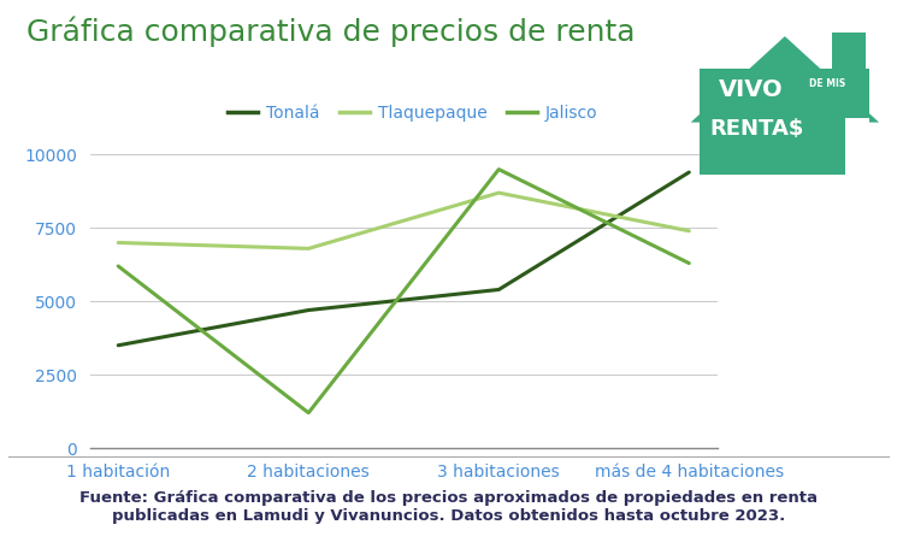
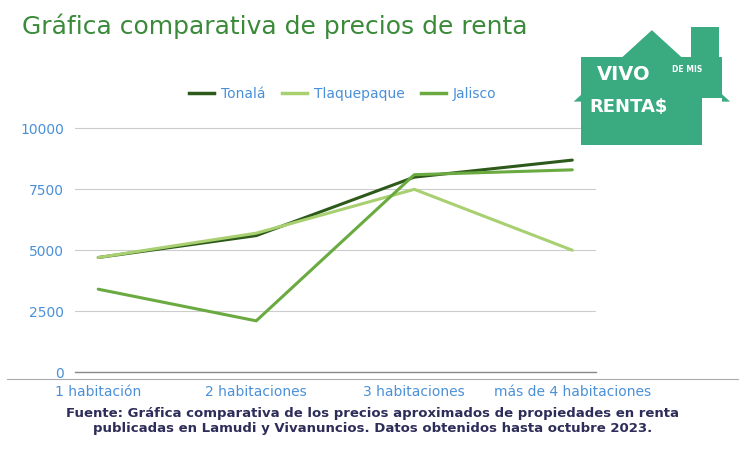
Tonalá/1 habitación: 3500 -> 4700
Tlaquepaque/1 habitación: 7000 -> 4700
Jalisco/1 habitación: 6200 -> 3400
Tonalá/2 habitaciones: 4700 -> 5600
Tlaquepaque/2 habitaciones: 6800 -> 5700
Jalisco/2 habitaciones: 1200 -> 2100
Tonalá/3 habitaciones: 5400 -> 8000
Tlaquepaque/3 habitaciones: 8700 -> 7500
Jalisco/3 habitaciones: 9500 -> 8100
Tonalá/más de 4 habitaciones: 9400 -> 8700
Tlaquepaque/más de 4 habitaciones: 7400 -> 5000
Jalisco/más de 4 habitaciones: 6300 -> 8300
